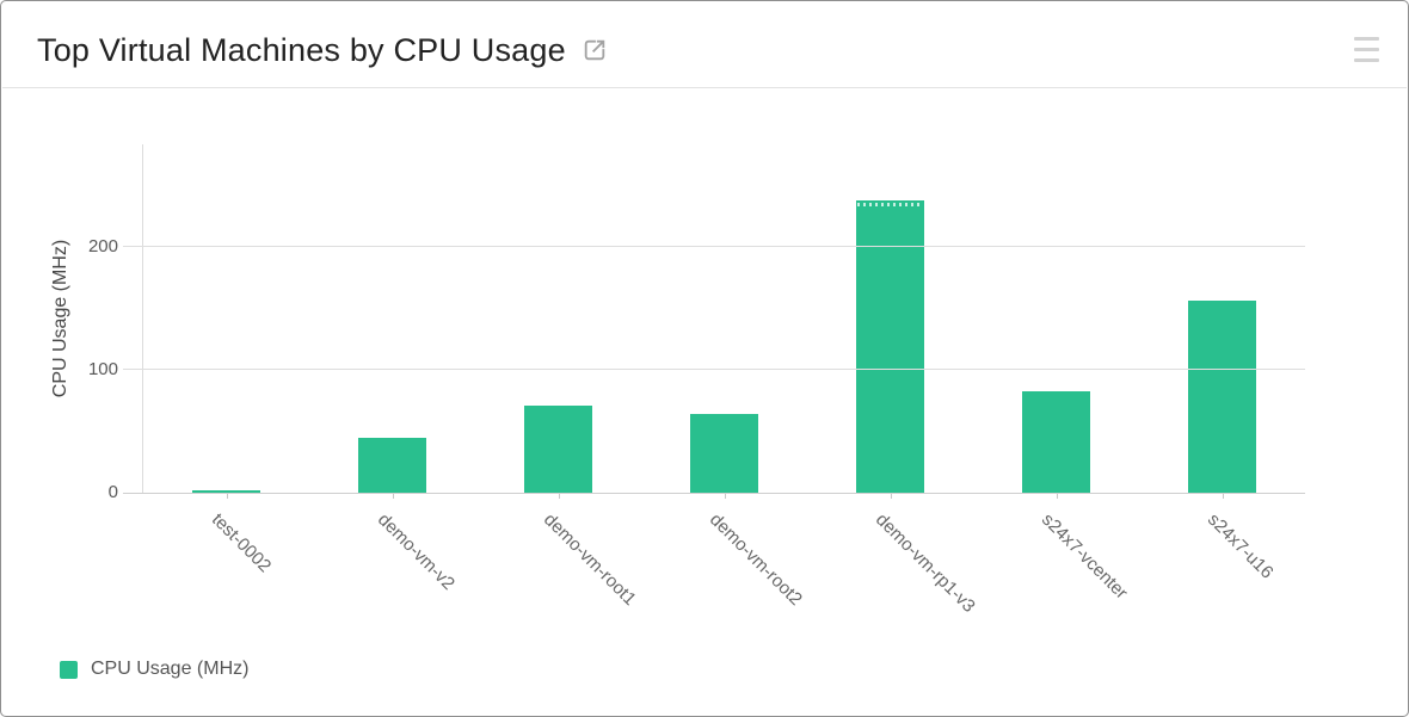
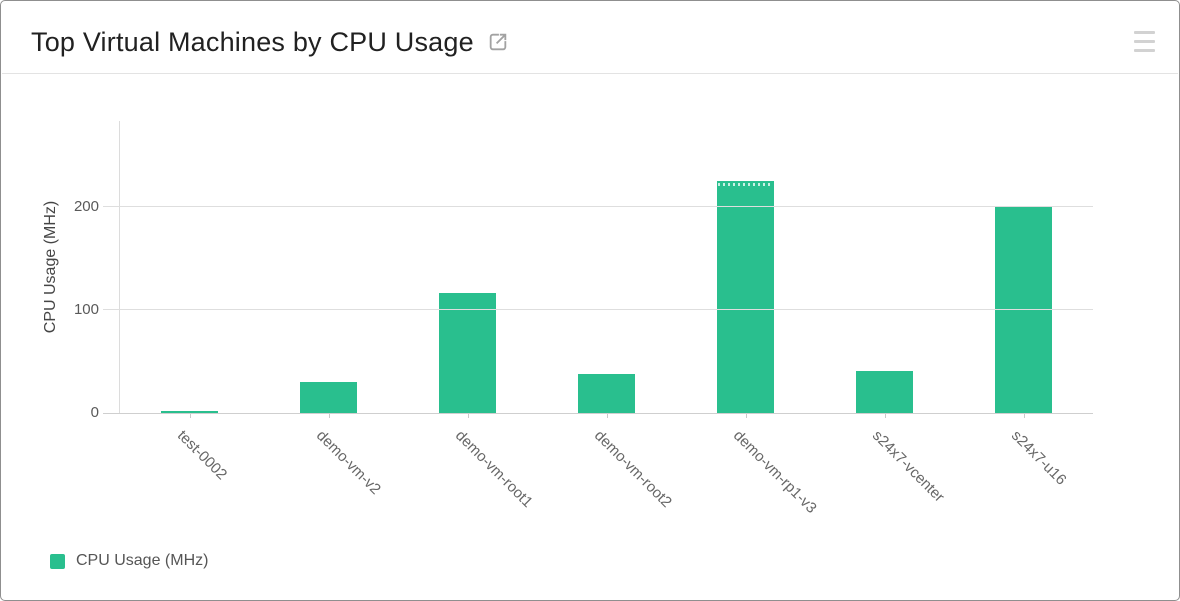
demo-vm-v2: 45 -> 30
demo-vm-root1: 71 -> 116
demo-vm-root2: 64 -> 38
demo-vm-rp1-v3: 237 -> 225
s24x7-vcenter: 82 -> 41
s24x7-u16: 156 -> 201
